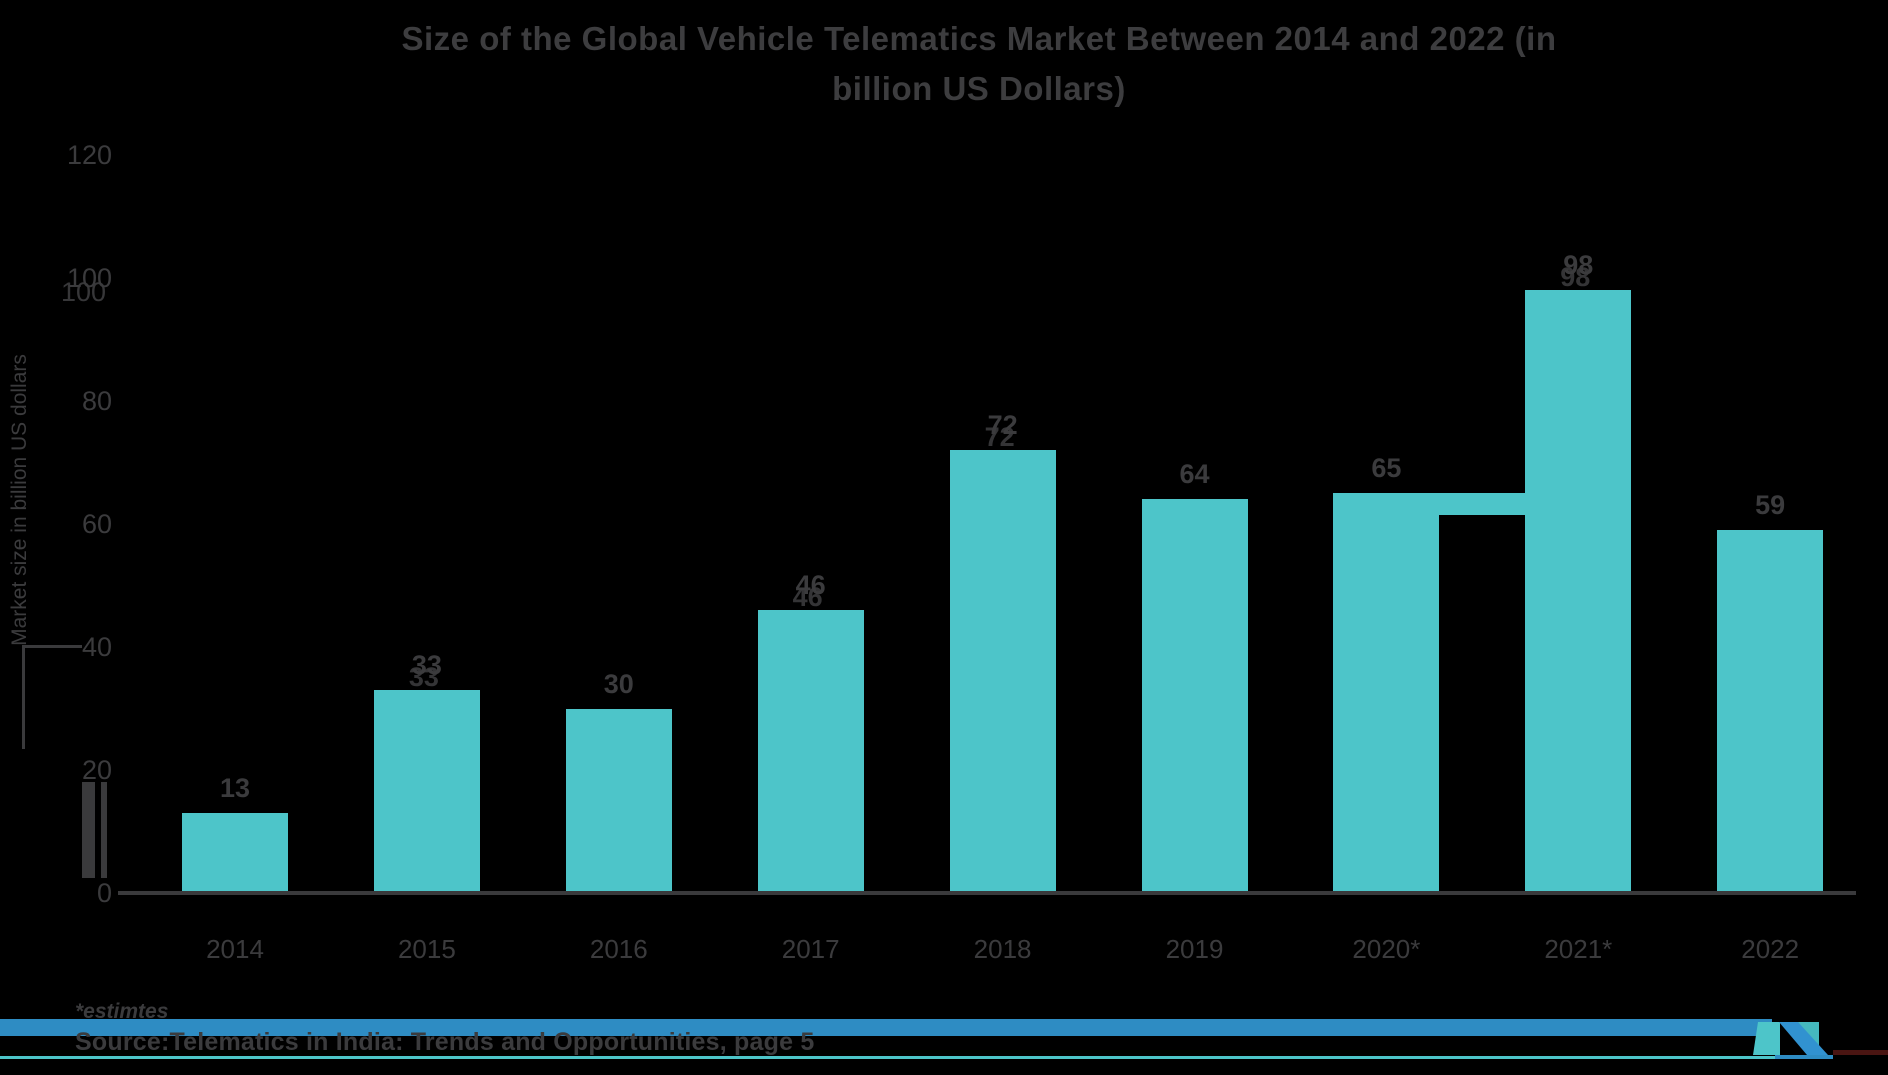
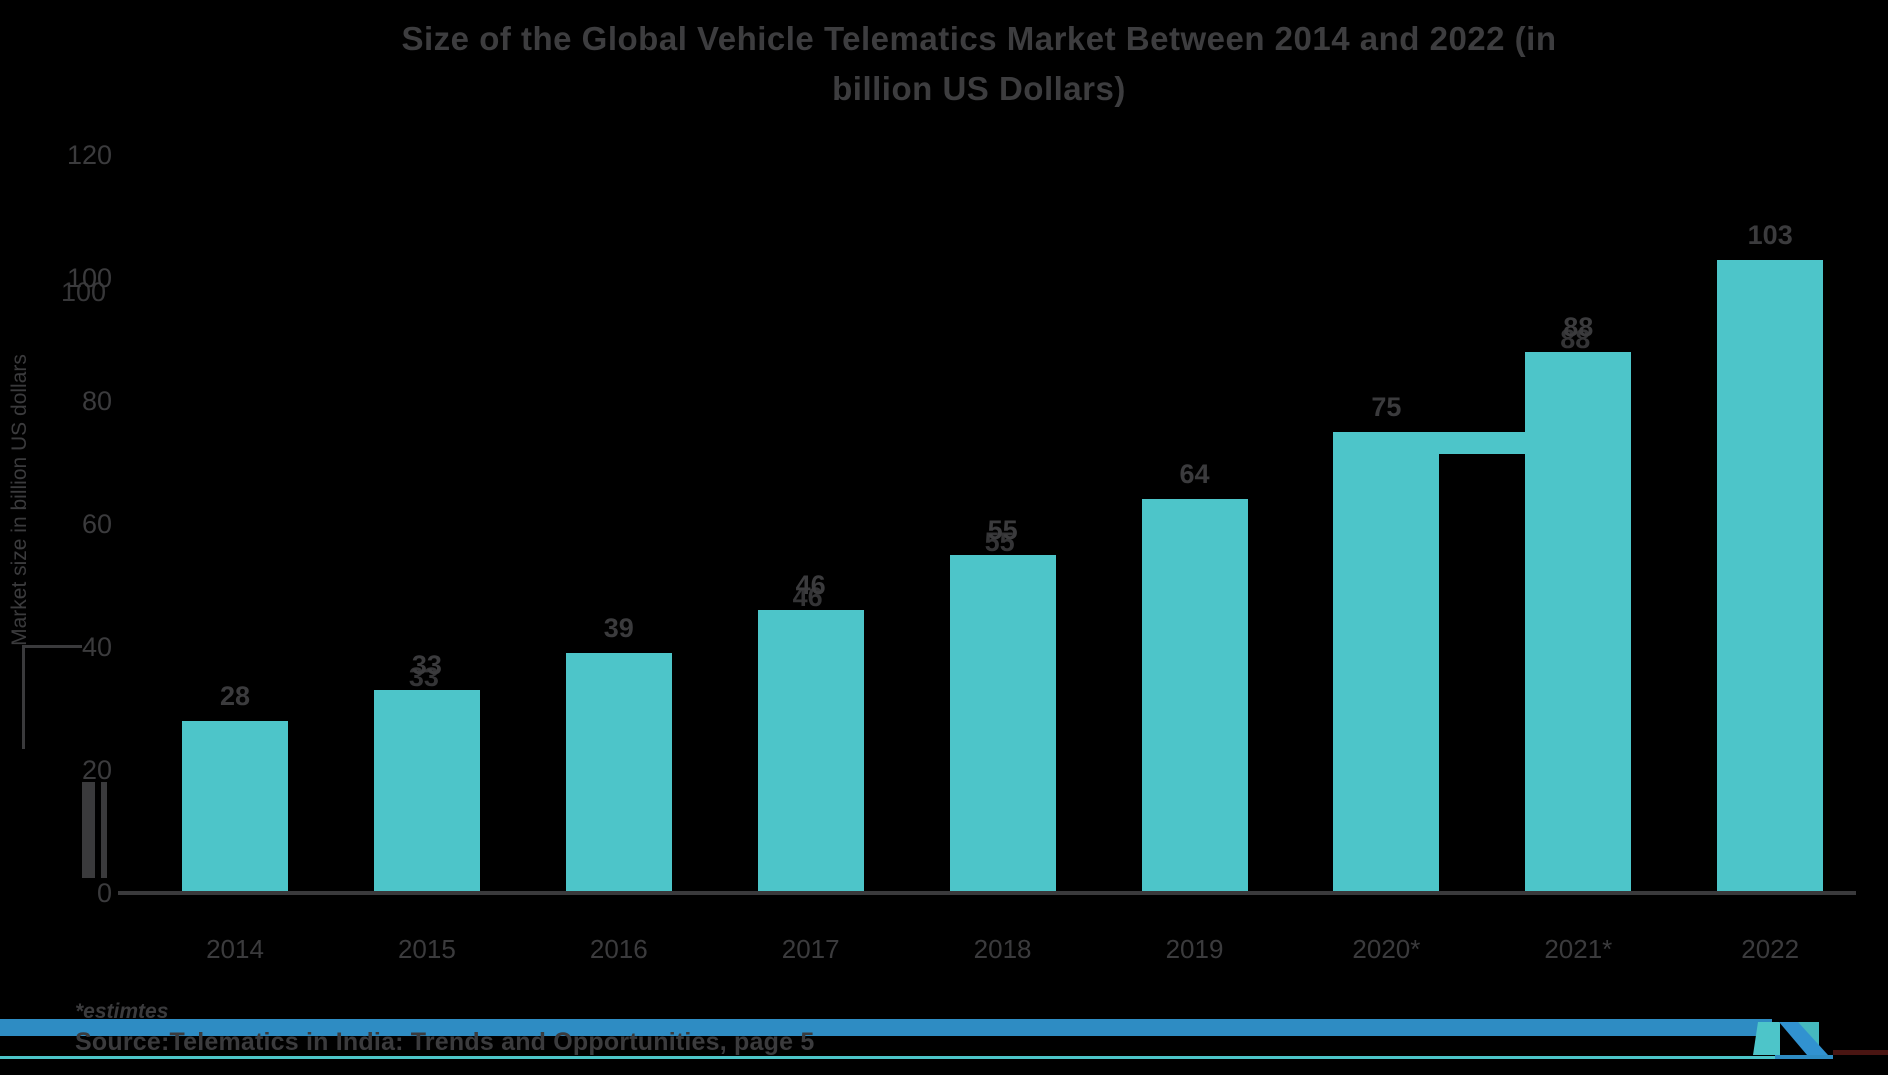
2014: 13 -> 28
2016: 30 -> 39
2018: 72 -> 55
2020*: 65 -> 75
2021*: 98 -> 88
2022: 59 -> 103
